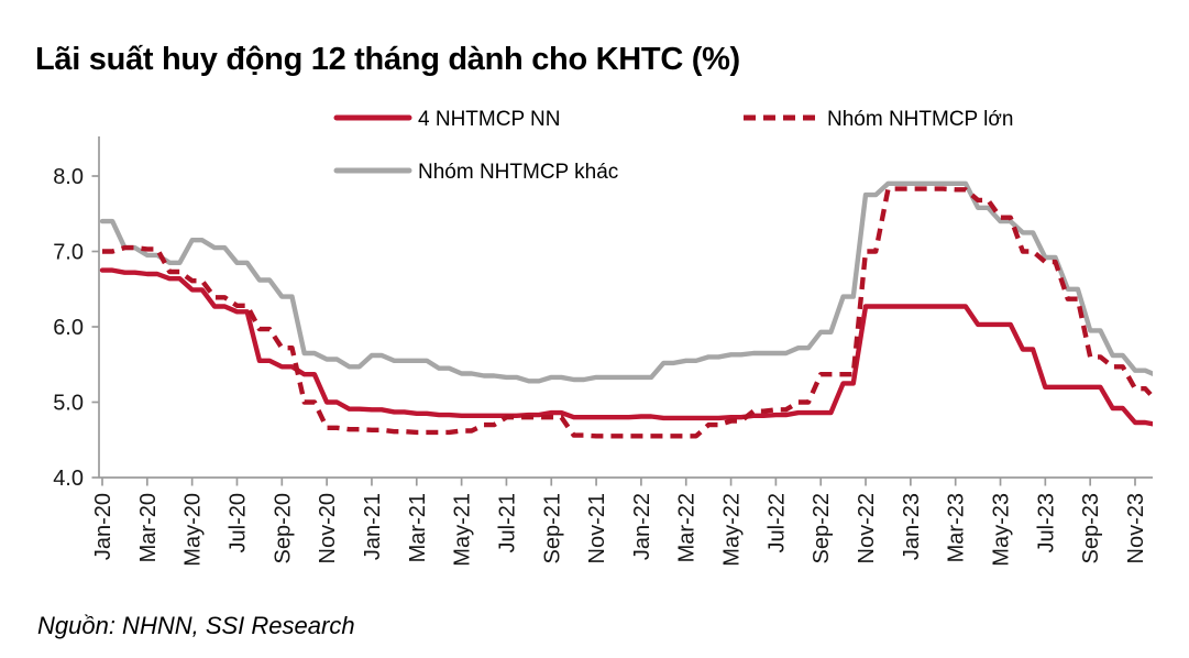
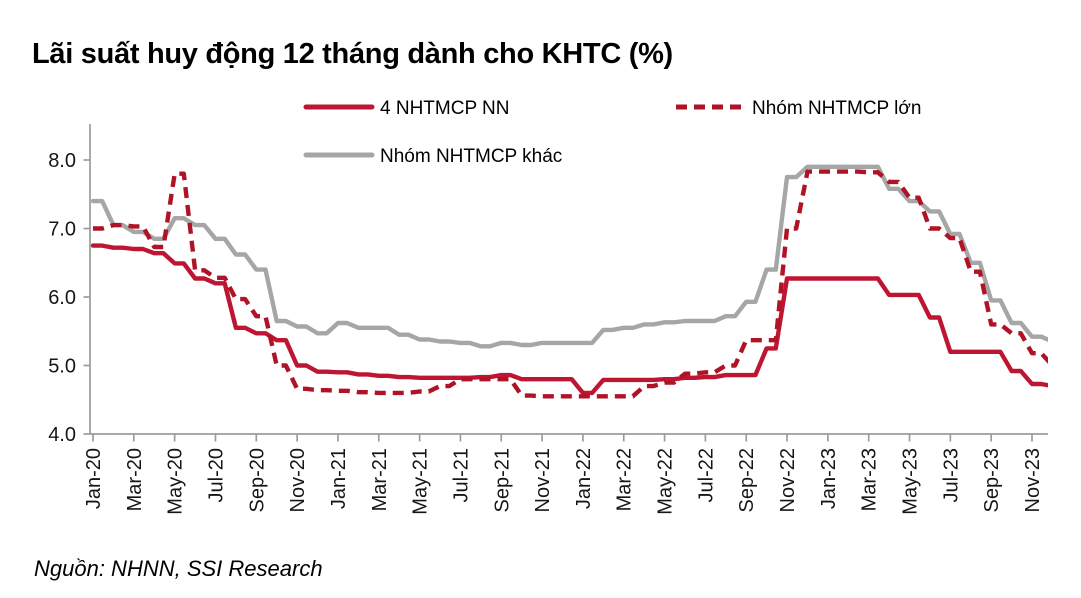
Nhóm NHTMCP lớn/May-20: 6.6 -> 7.8
4 NHTMCP NN/Jan-22: 4.8 -> 4.6
